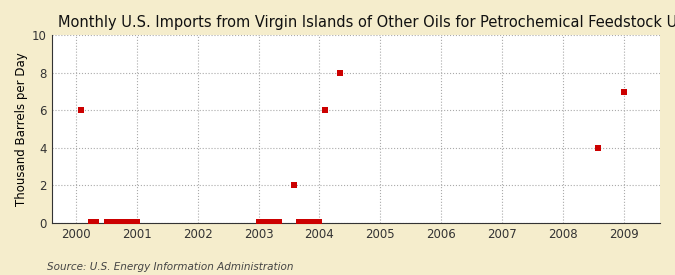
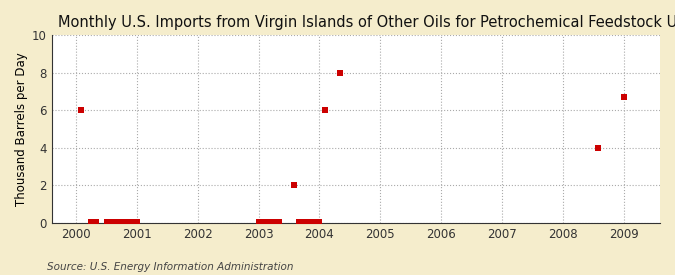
2009: 7.0 -> 6.7
